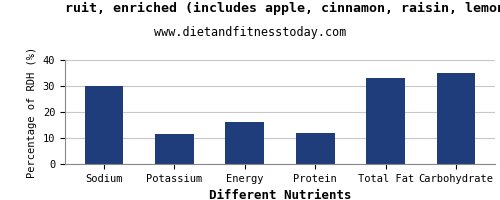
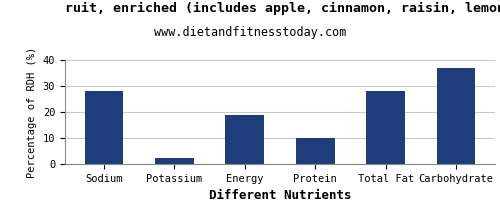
Sodium: 30.0 -> 28.0
Potassium: 11.5 -> 2.5
Energy: 16.0 -> 19.0
Protein: 12.0 -> 10.0
Total Fat: 33.0 -> 28.0
Carbohydrate: 35.0 -> 37.0
